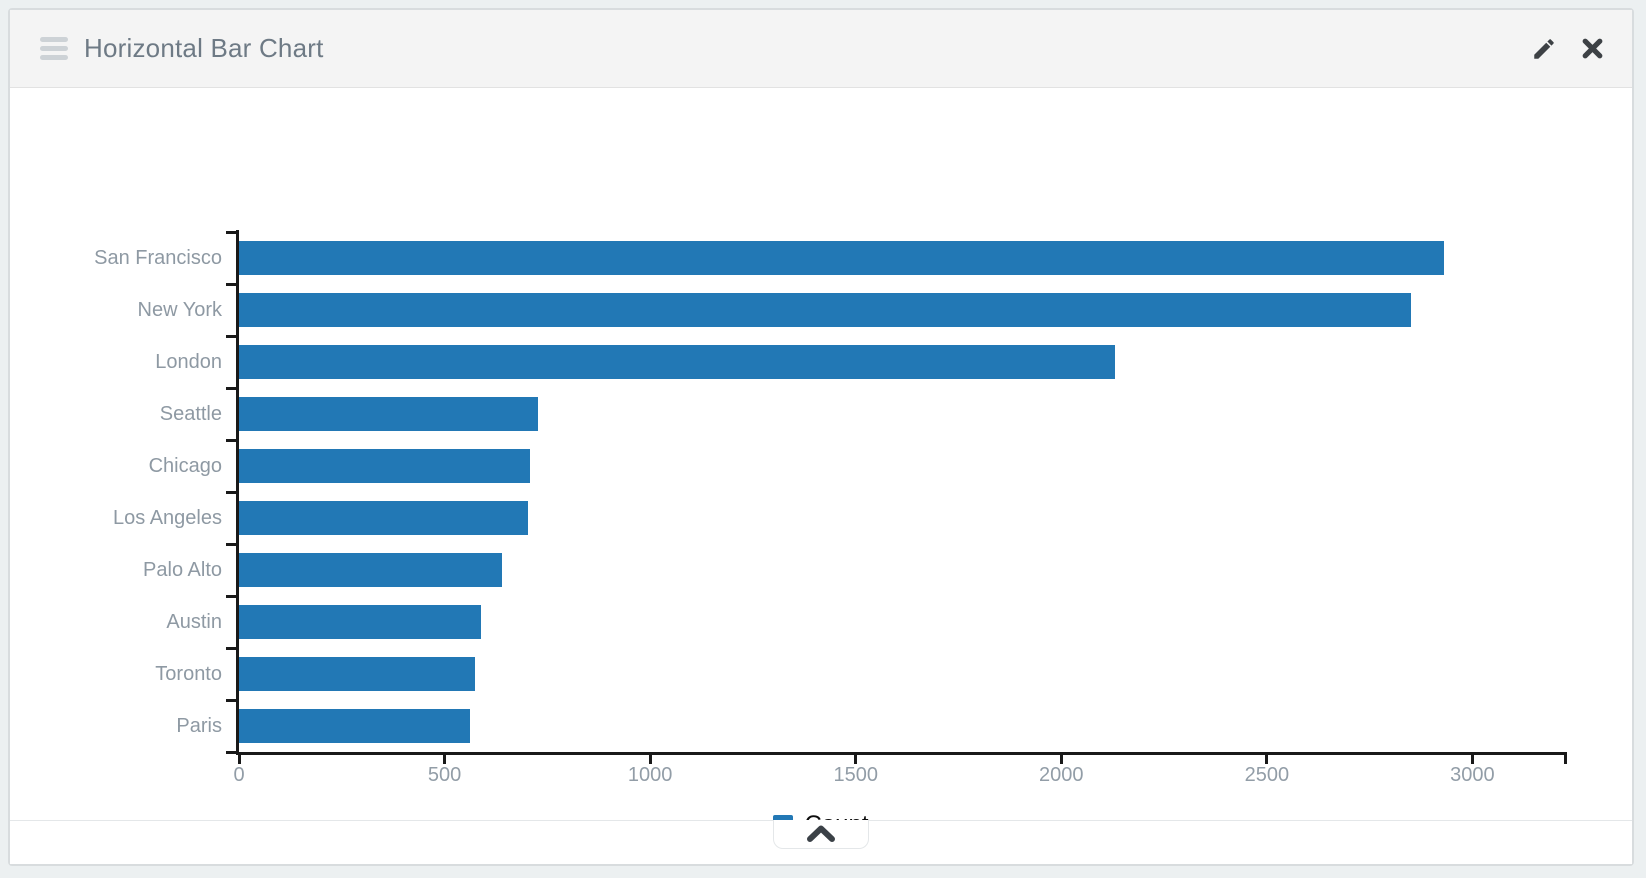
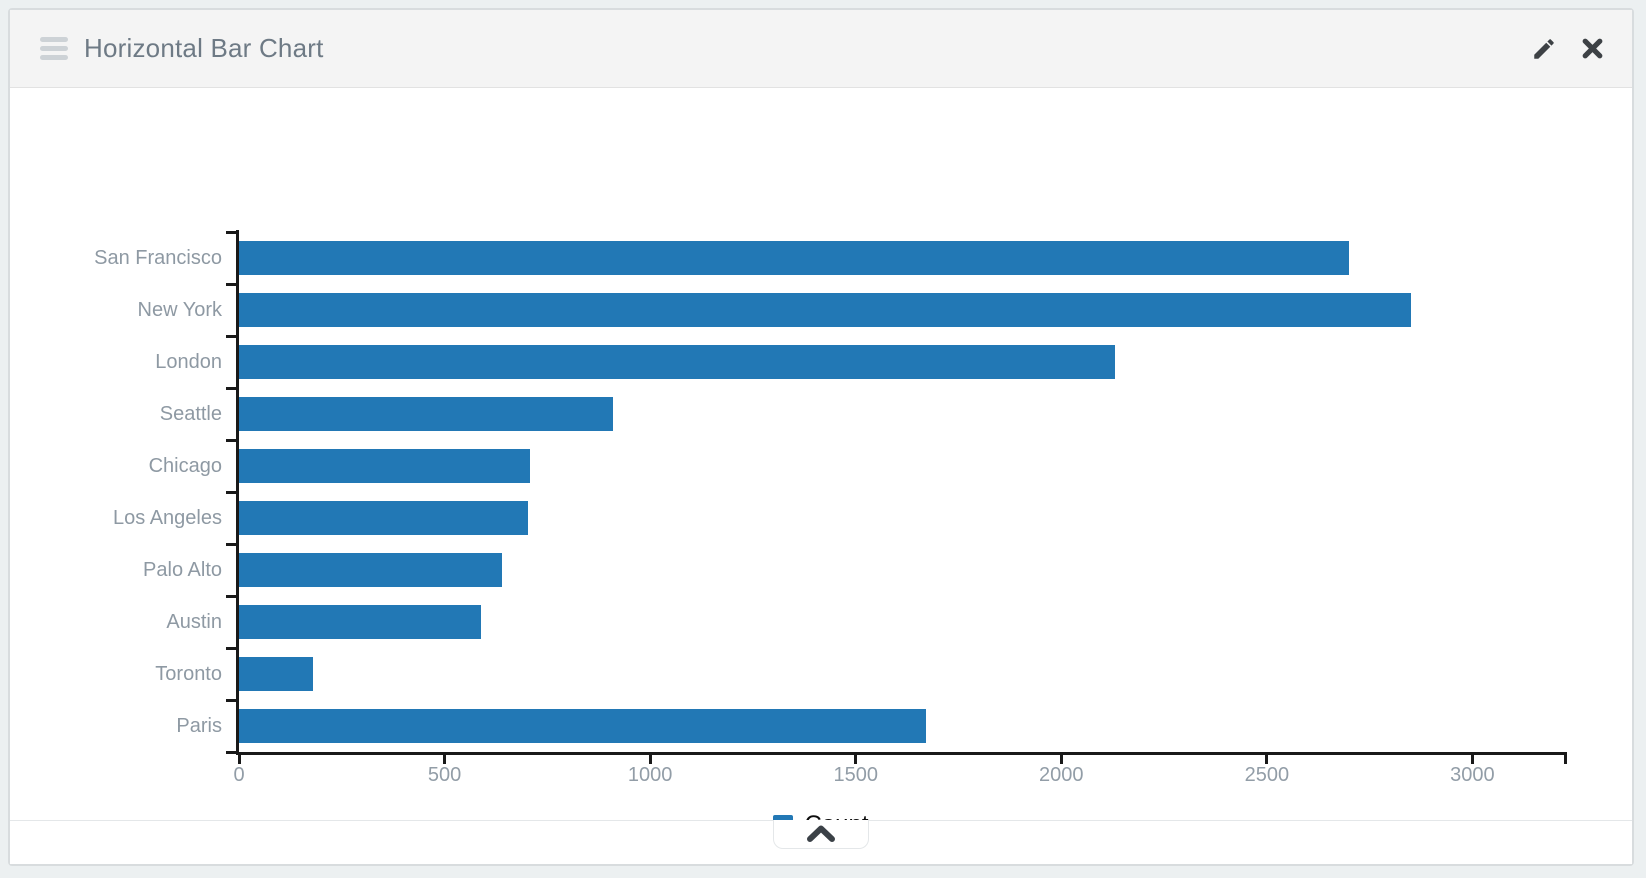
San Francisco: 2930 -> 2700
Seattle: 730 -> 910
Toronto: 570 -> 180
Paris: 560 -> 1670
